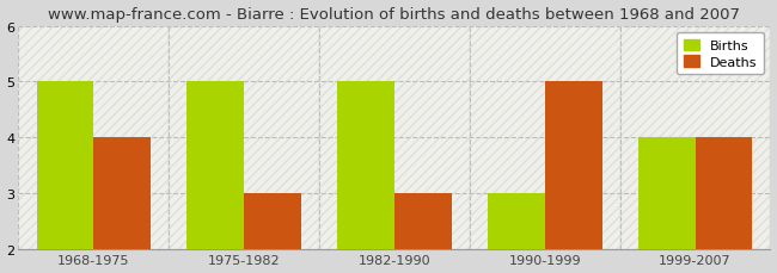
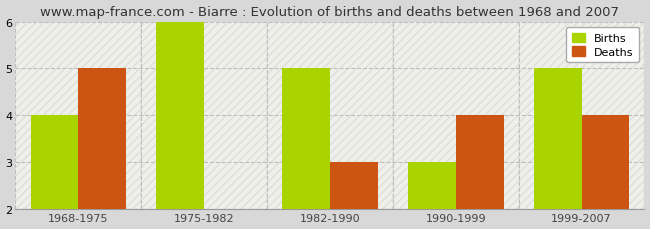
Births/1968-1975: 5 -> 4
Deaths/1968-1975: 4 -> 5
Births/1975-1982: 5 -> 6
Deaths/1975-1982: 3 -> 2
Deaths/1990-1999: 5 -> 4
Births/1999-2007: 4 -> 5
